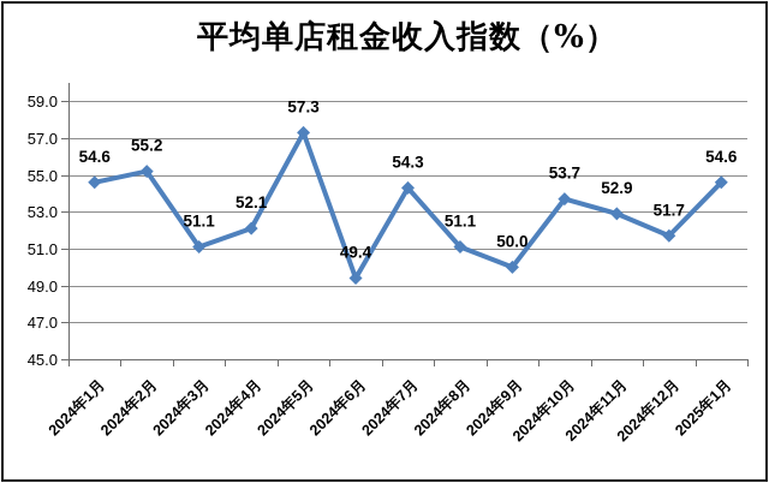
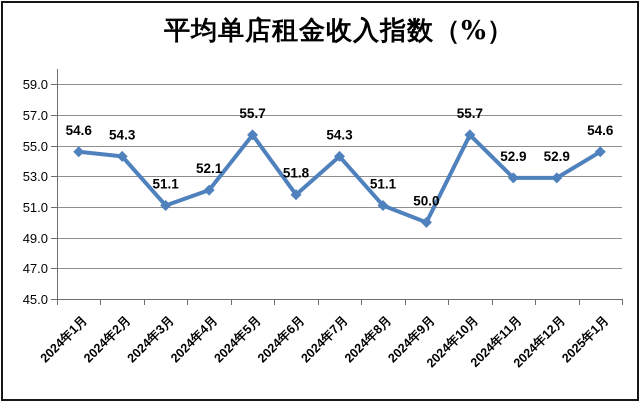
2024年2月: 55.2 -> 54.3
2024年5月: 57.3 -> 55.7
2024年6月: 49.4 -> 51.8
2024年10月: 53.7 -> 55.7
2024年12月: 51.7 -> 52.9
